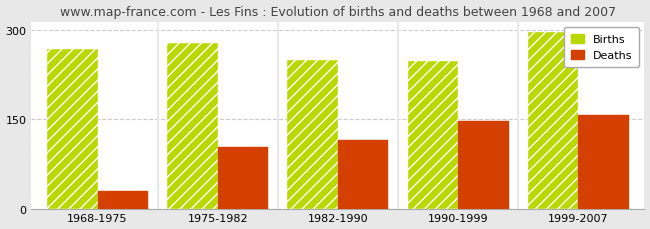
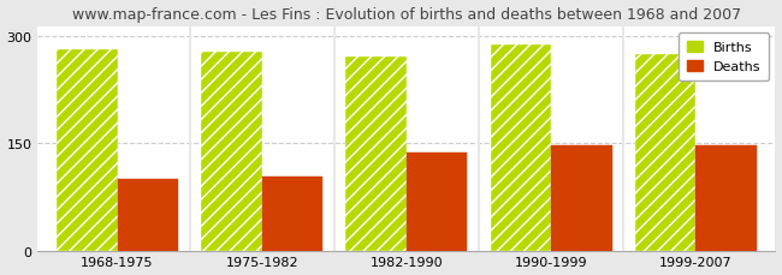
Births/1968-1975: 268 -> 283
Deaths/1968-1975: 30 -> 100
Births/1982-1990: 250 -> 272
Deaths/1982-1990: 116 -> 138
Births/1990-1999: 248 -> 289
Births/1999-2007: 298 -> 276
Deaths/1999-2007: 158 -> 148
